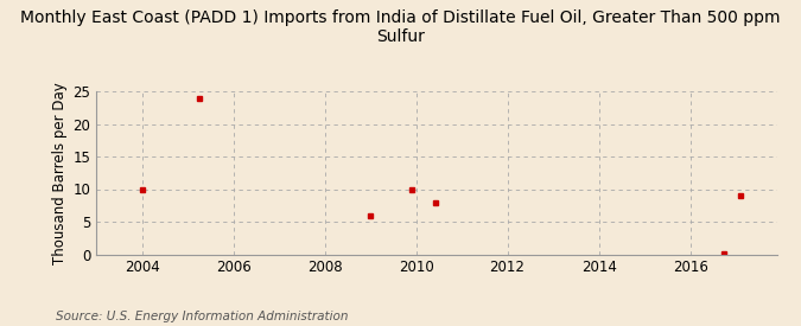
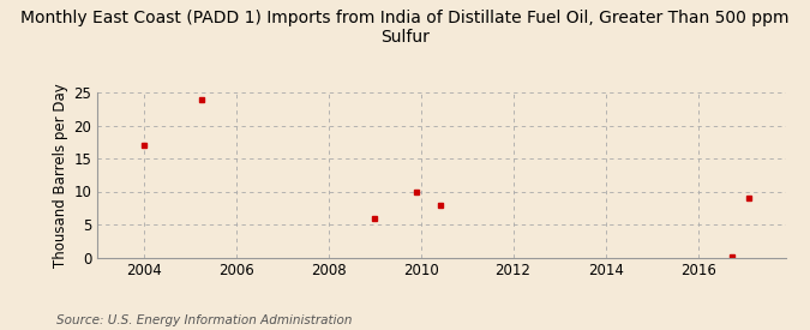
2004: 10.0 -> 17.0
